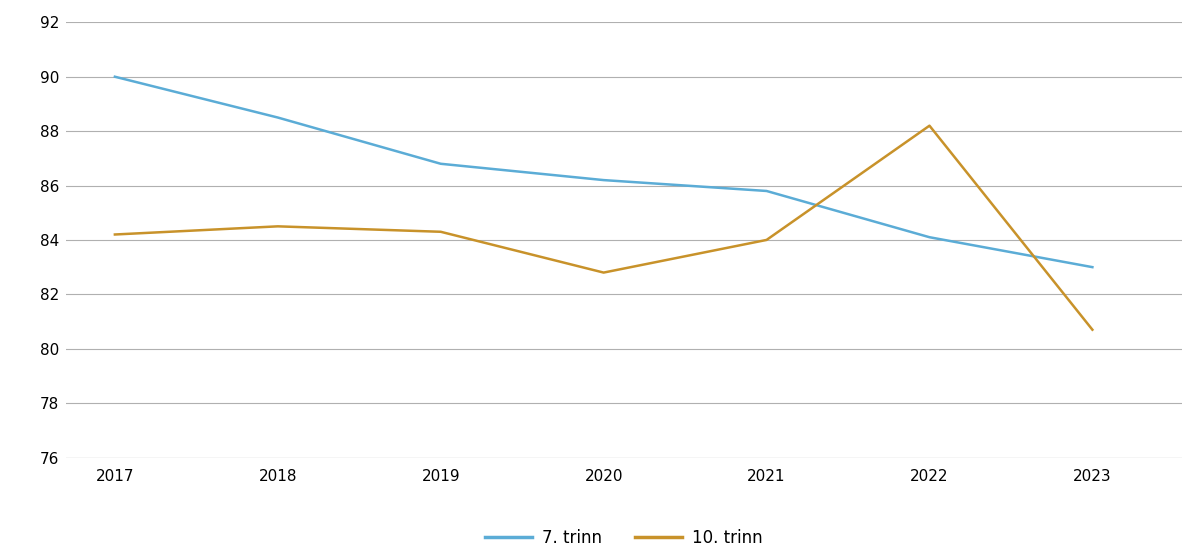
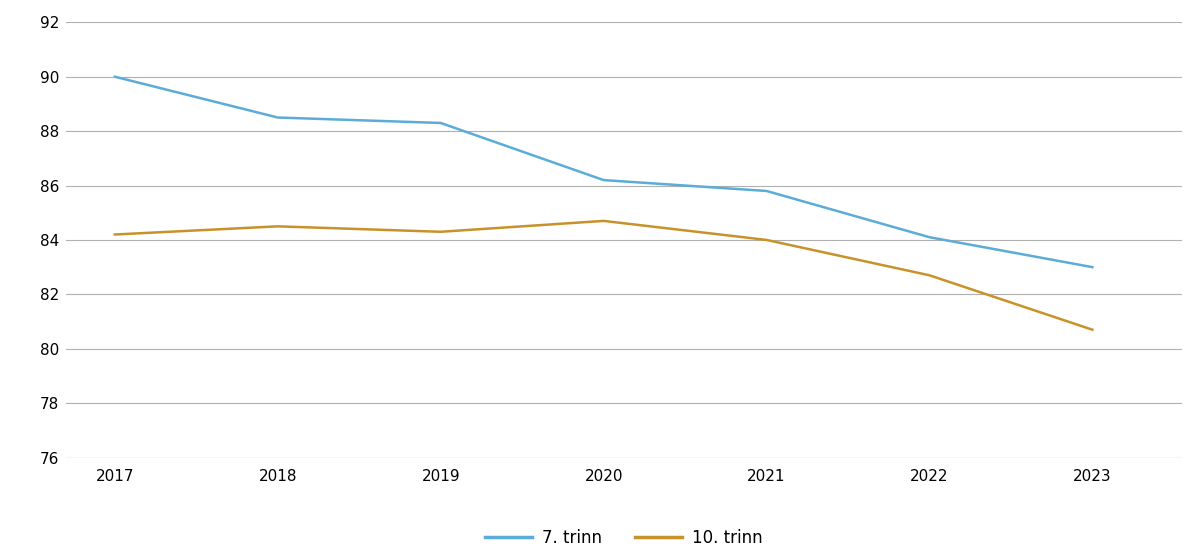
7. trinn/2019: 86.8 -> 88.3
10. trinn/2020: 82.8 -> 84.7
10. trinn/2022: 88.2 -> 82.7
